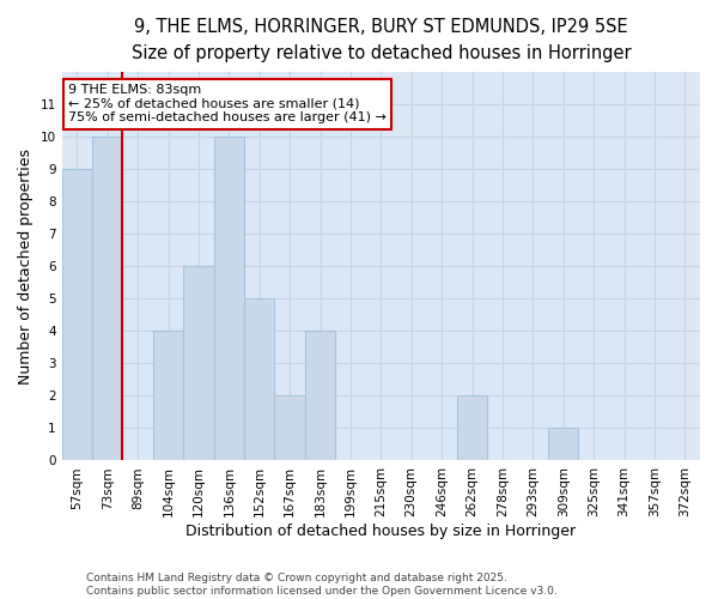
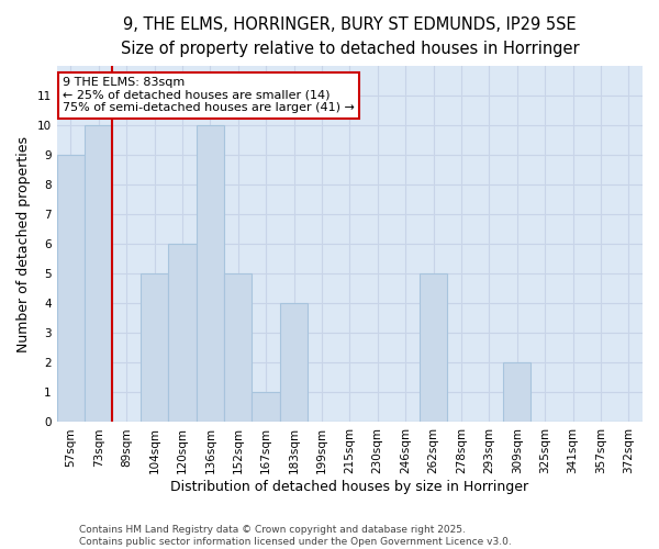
104sqm: 4 -> 5
167sqm: 2 -> 1
262sqm: 2 -> 5
309sqm: 1 -> 2
